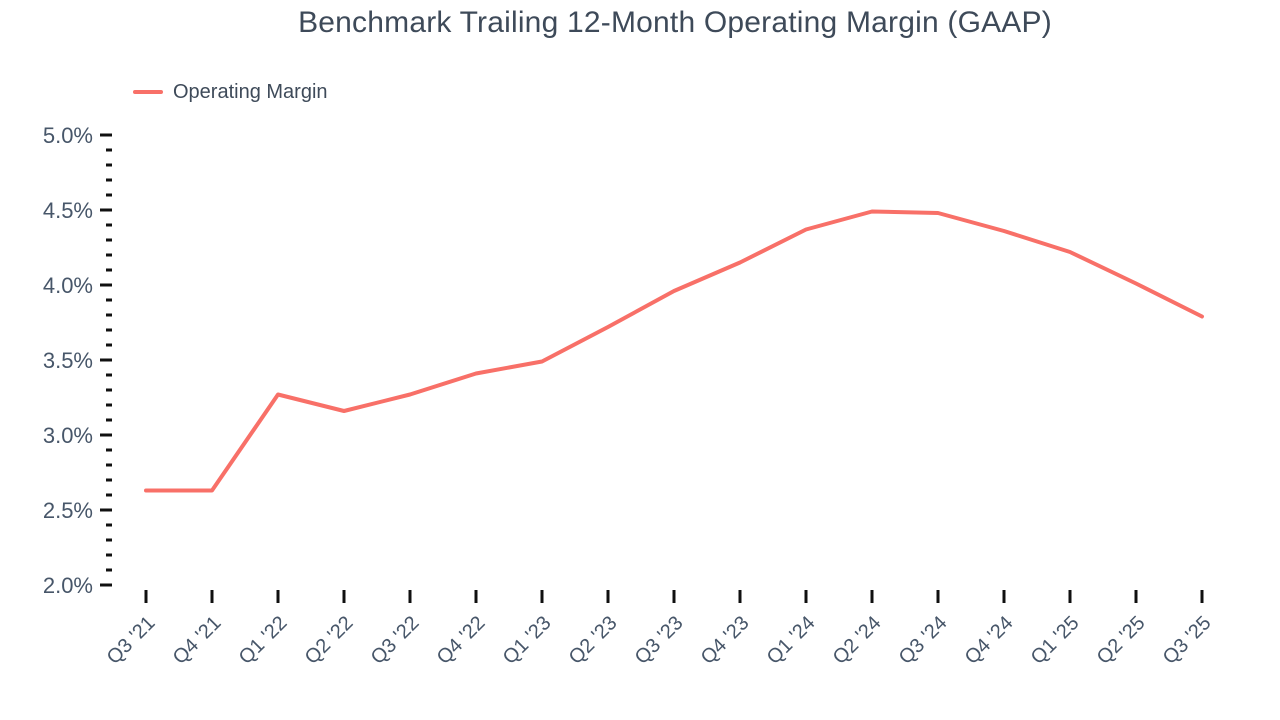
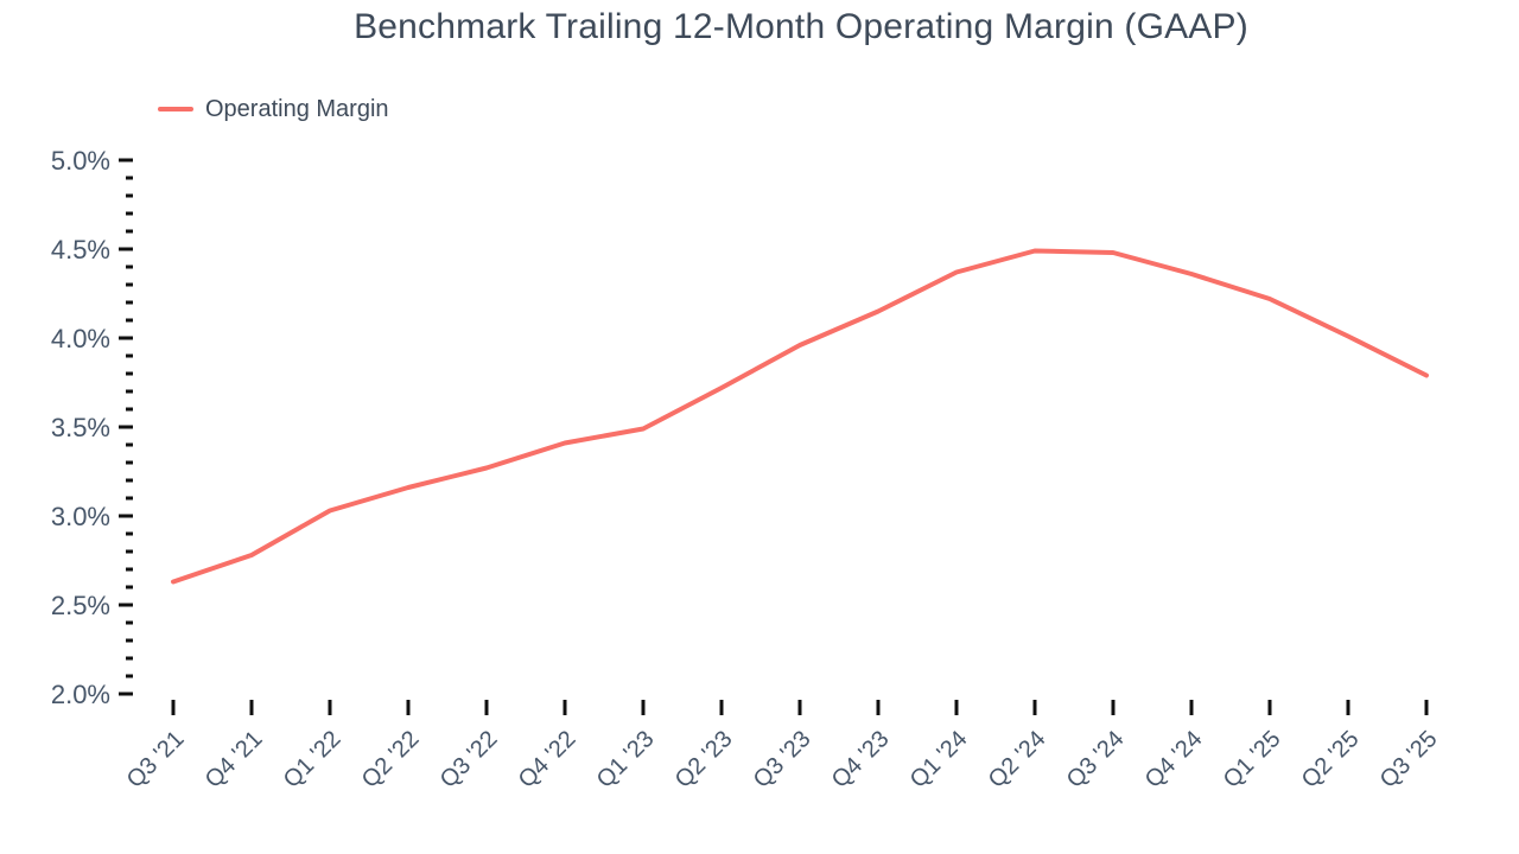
Q4 '21: 2.63% -> 2.78%
Q1 '22: 3.27% -> 3.03%
